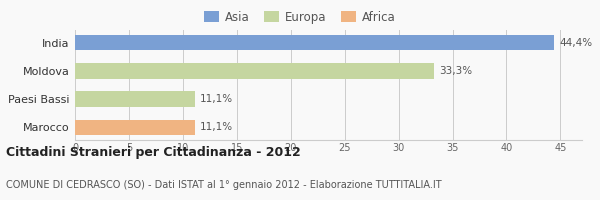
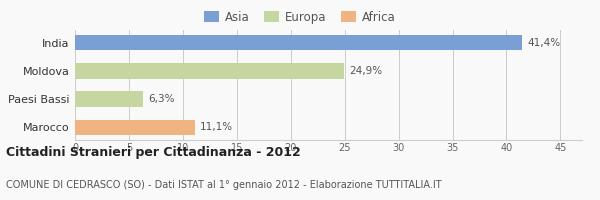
India: 44,4% -> 41,4%
Moldova: 33,3% -> 24,9%
Paesi Bassi: 11,1% -> 6,3%
